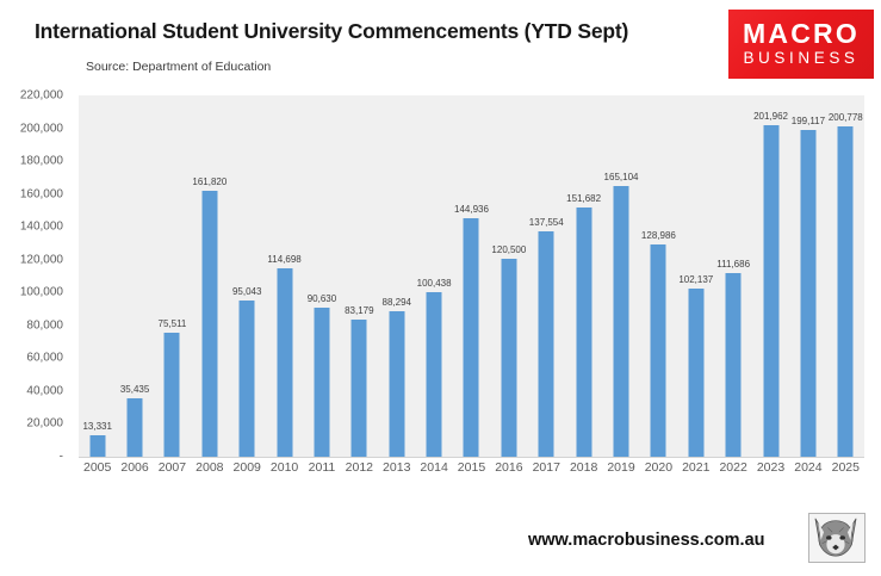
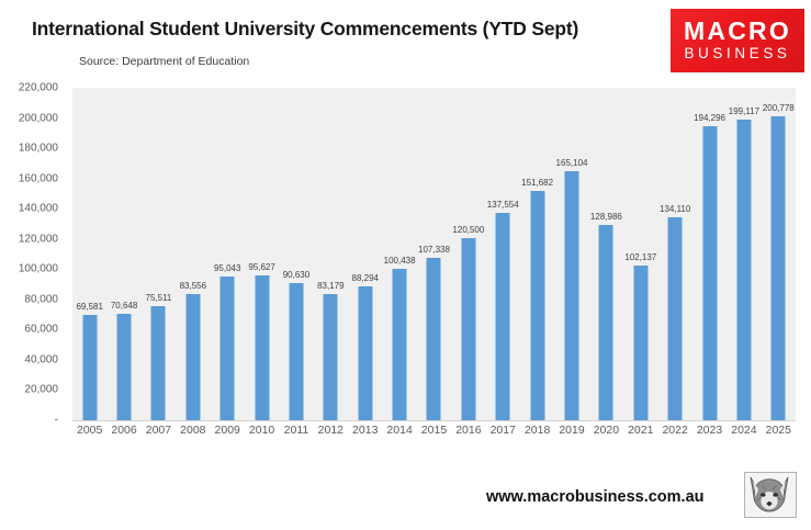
2005: 13,331 -> 69,581
2006: 35,435 -> 70,648
2008: 161,820 -> 83,556
2010: 114,698 -> 95,627
2015: 144,936 -> 107,338
2022: 111,686 -> 134,110
2023: 201,962 -> 194,296
